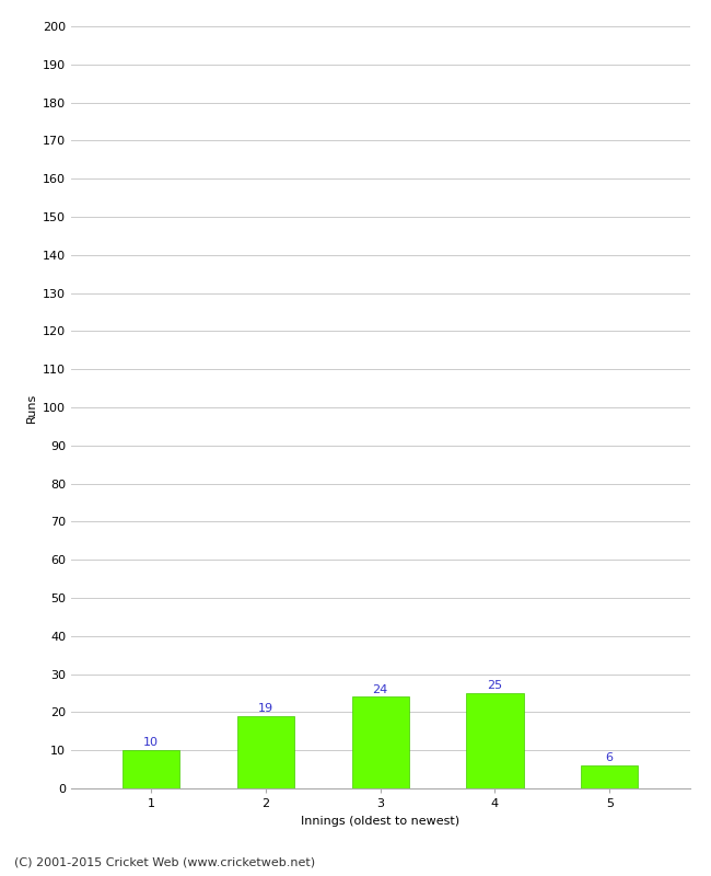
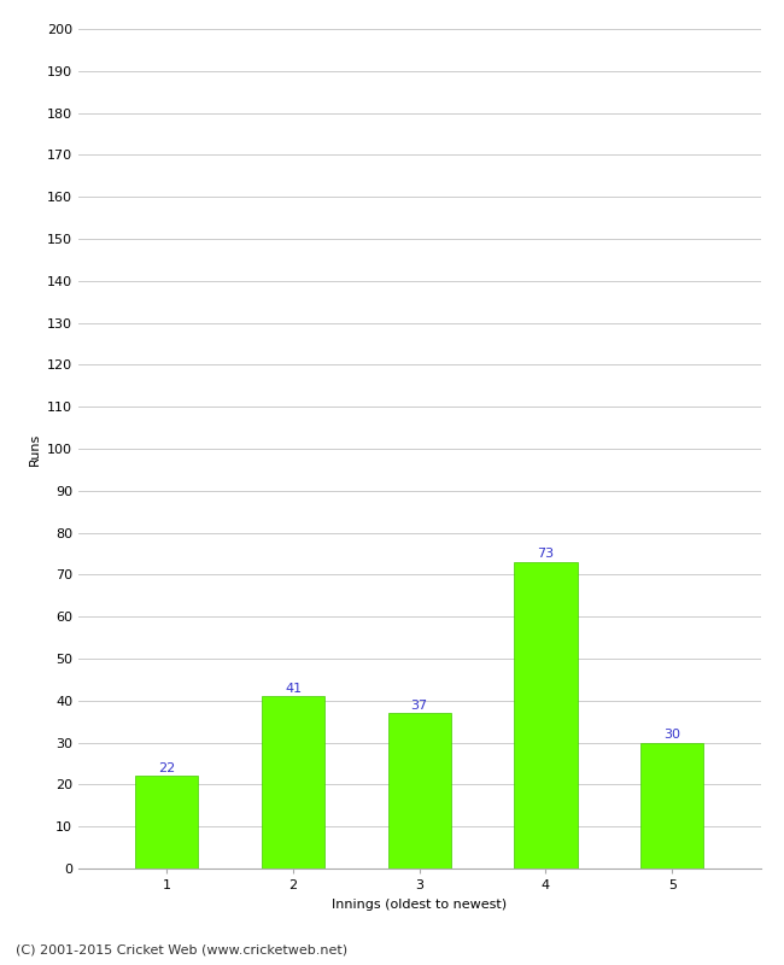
1: 10 -> 22
2: 19 -> 41
3: 24 -> 37
4: 25 -> 73
5: 6 -> 30
